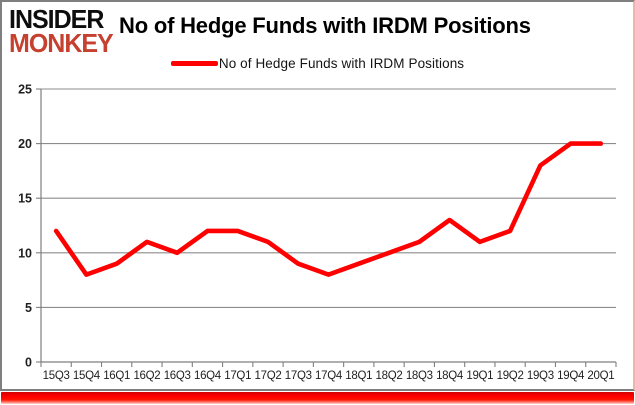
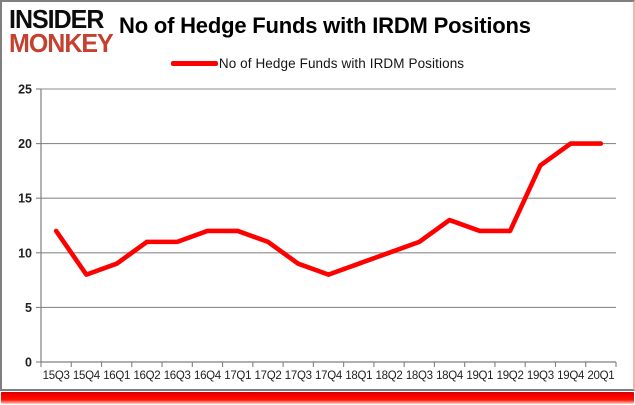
16Q3: 10 -> 11
19Q1: 11 -> 12
